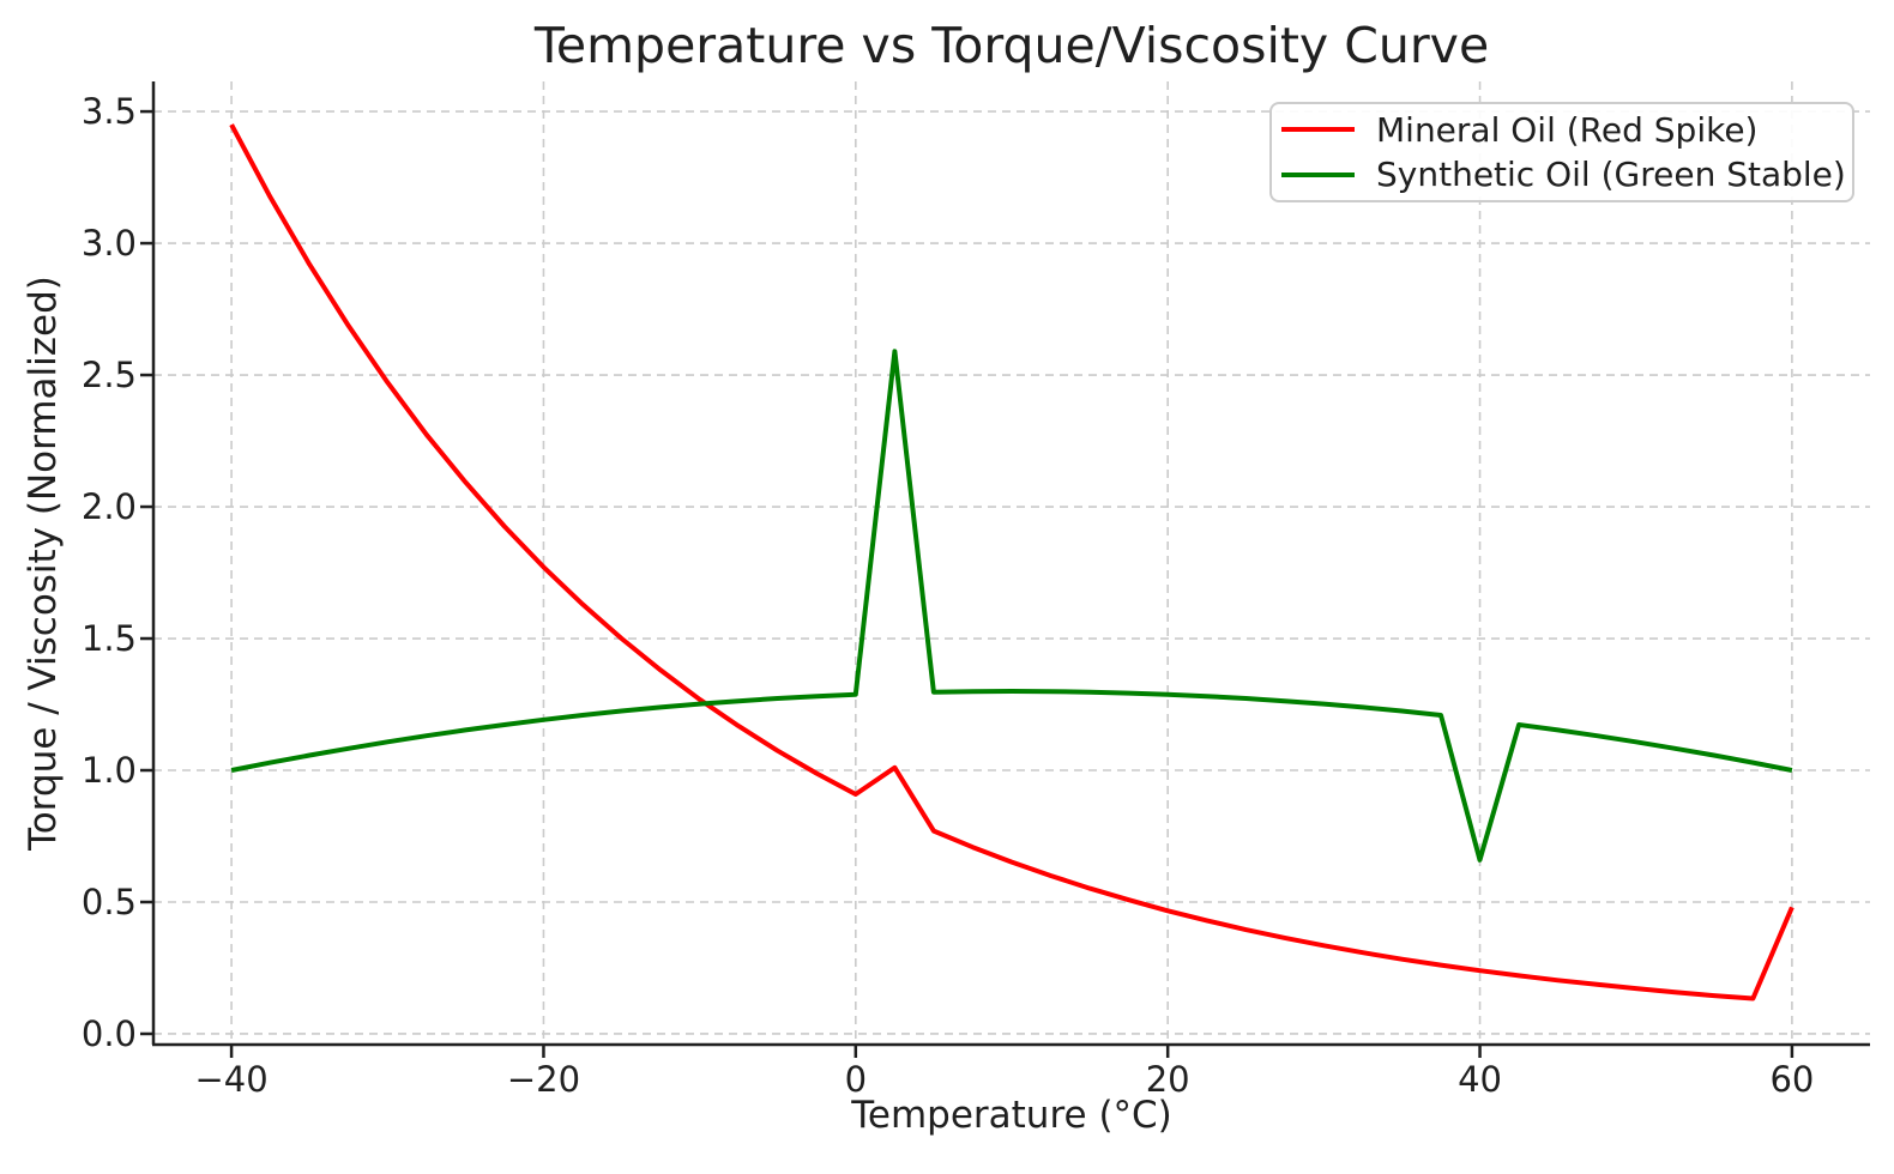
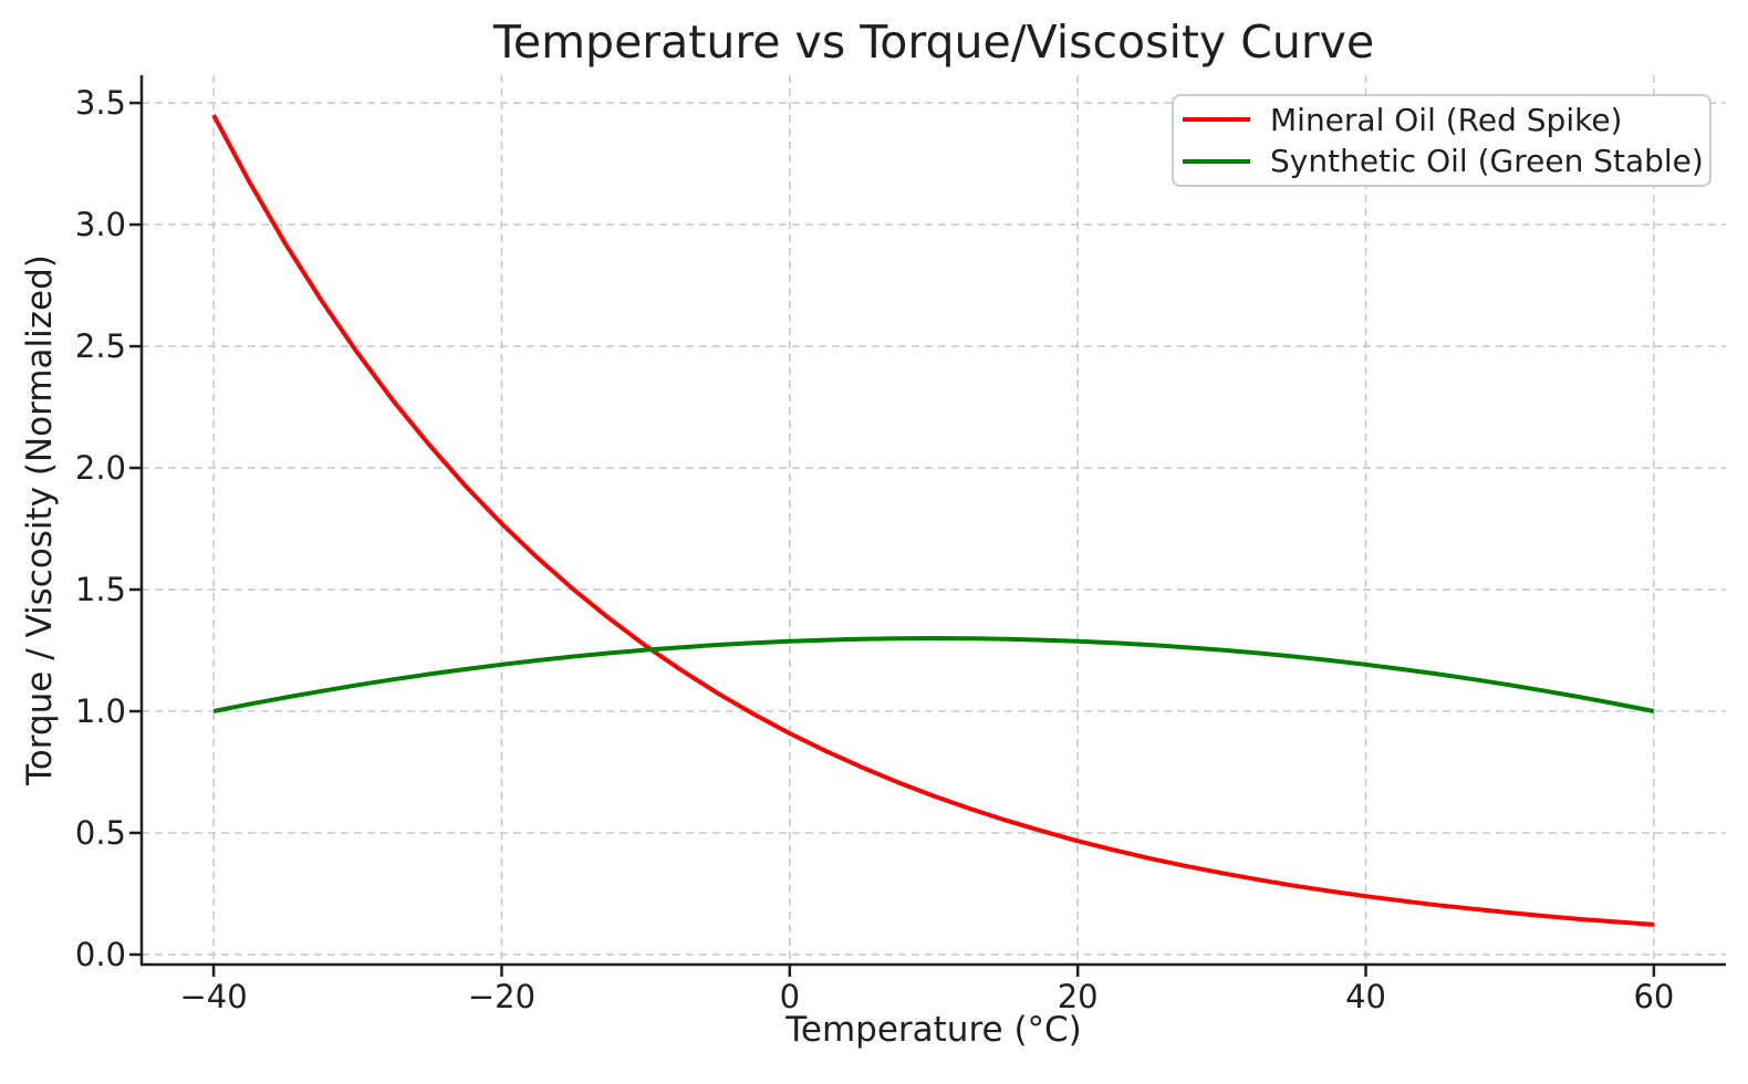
Mineral Oil (Red Spike)/2.5: 1.01 -> 0.84
Synthetic Oil (Green Stable)/2.5: 2.59 -> 1.29
Synthetic Oil (Green Stable)/40: 0.66 -> 1.19
Mineral Oil (Red Spike)/60: 0.48 -> 0.12
